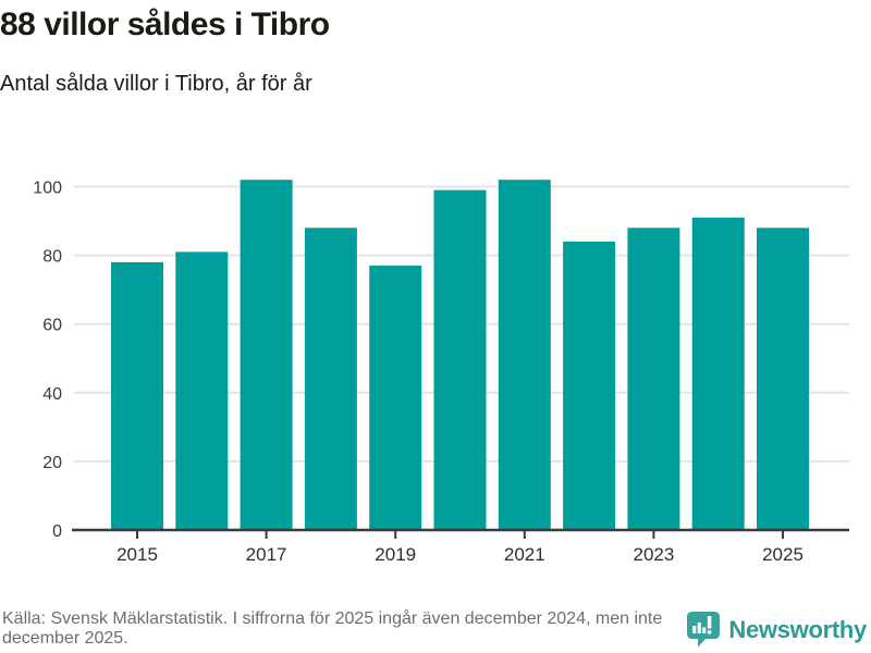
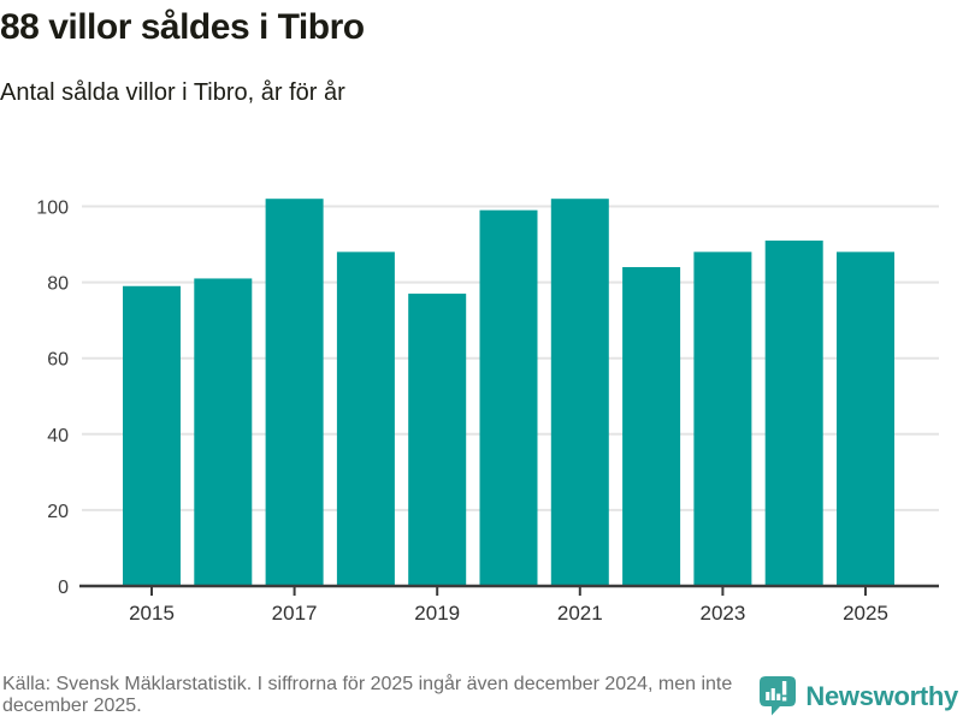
2015: 78 -> 79
